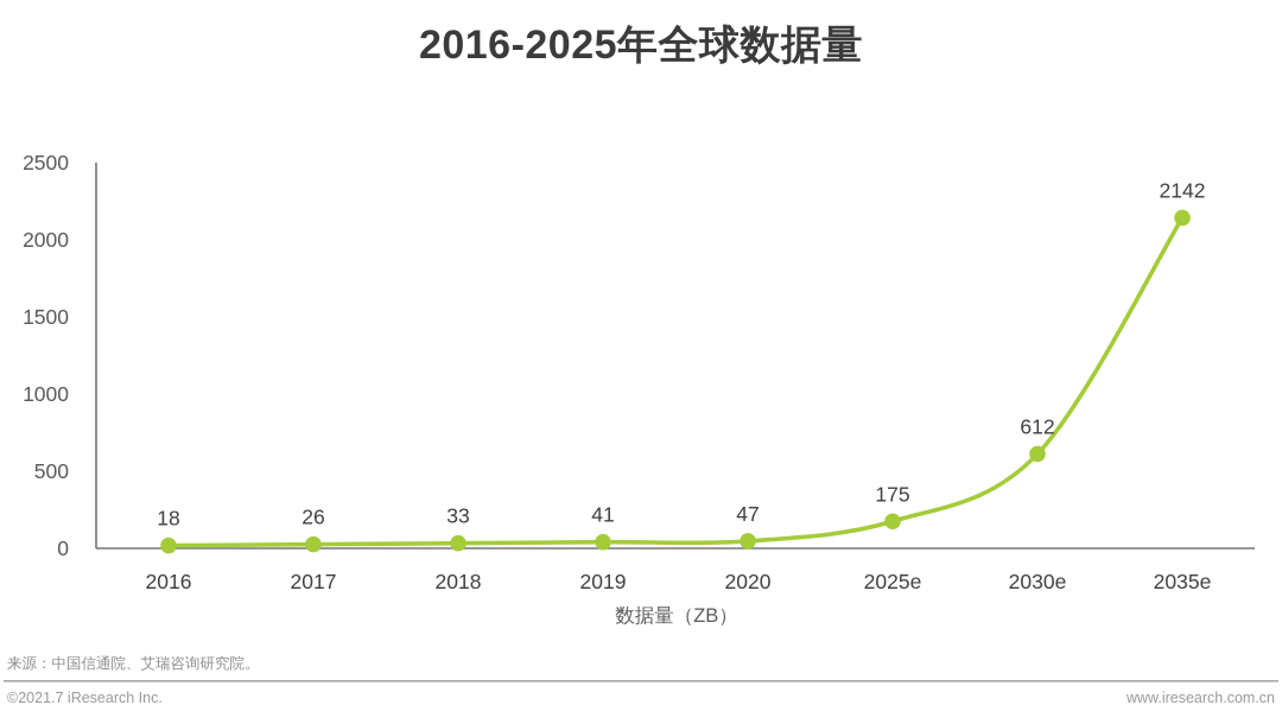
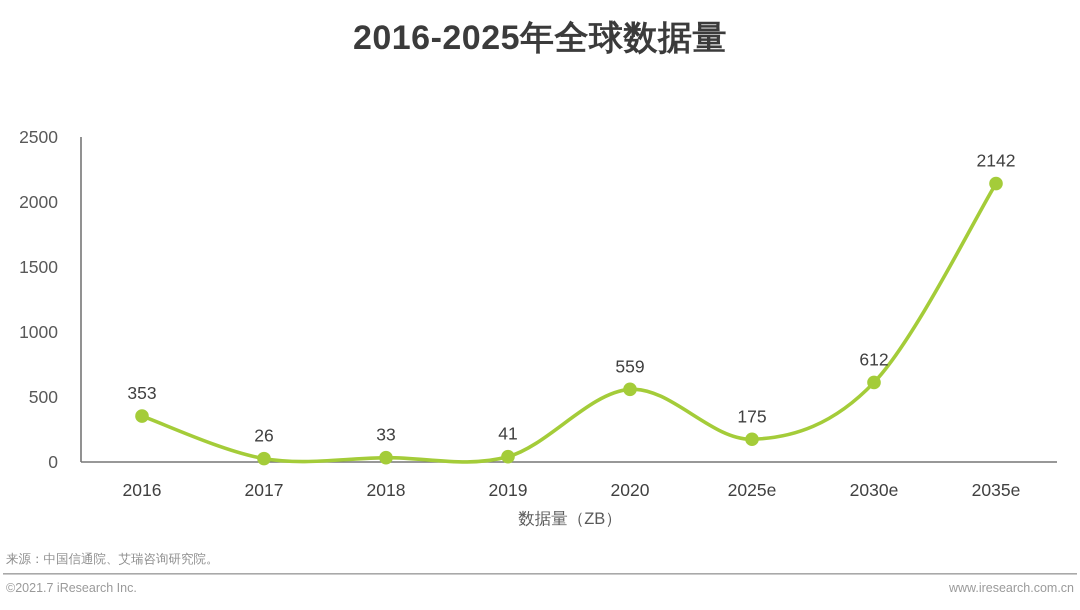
2016: 18 -> 353
2020: 47 -> 559
